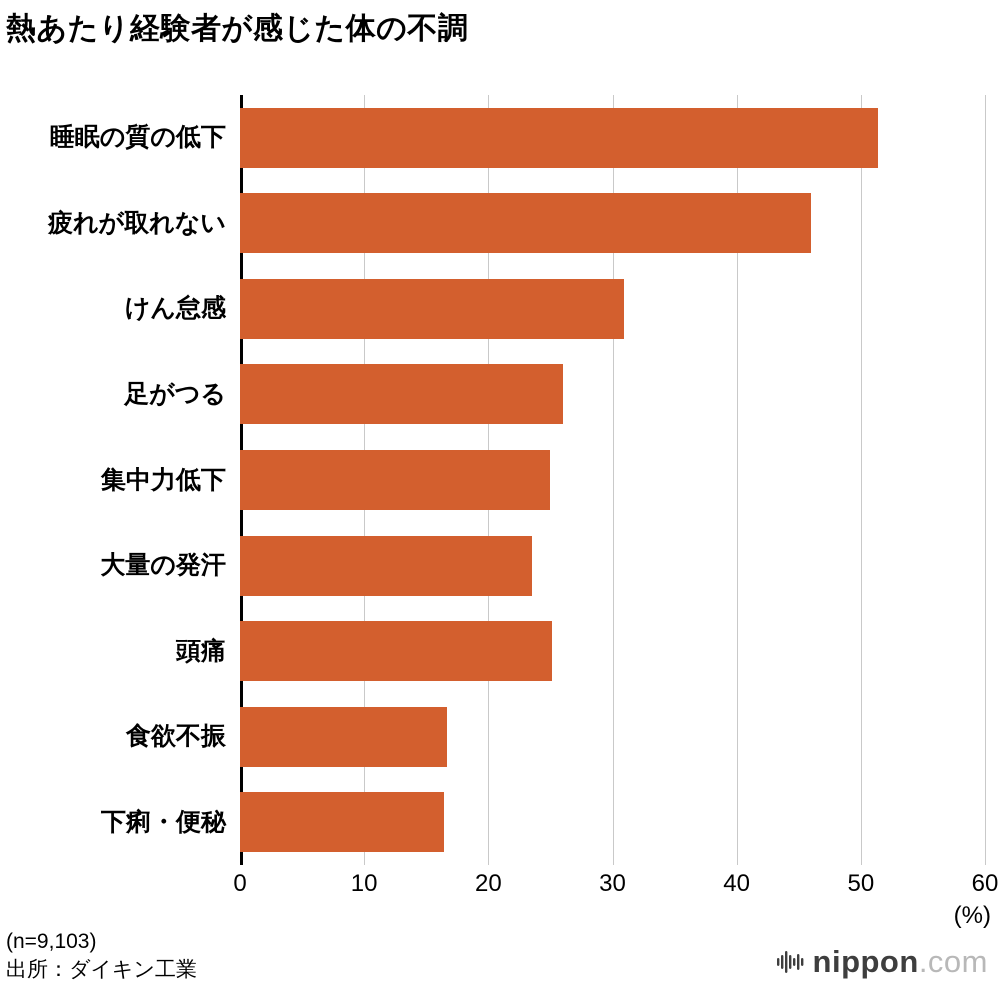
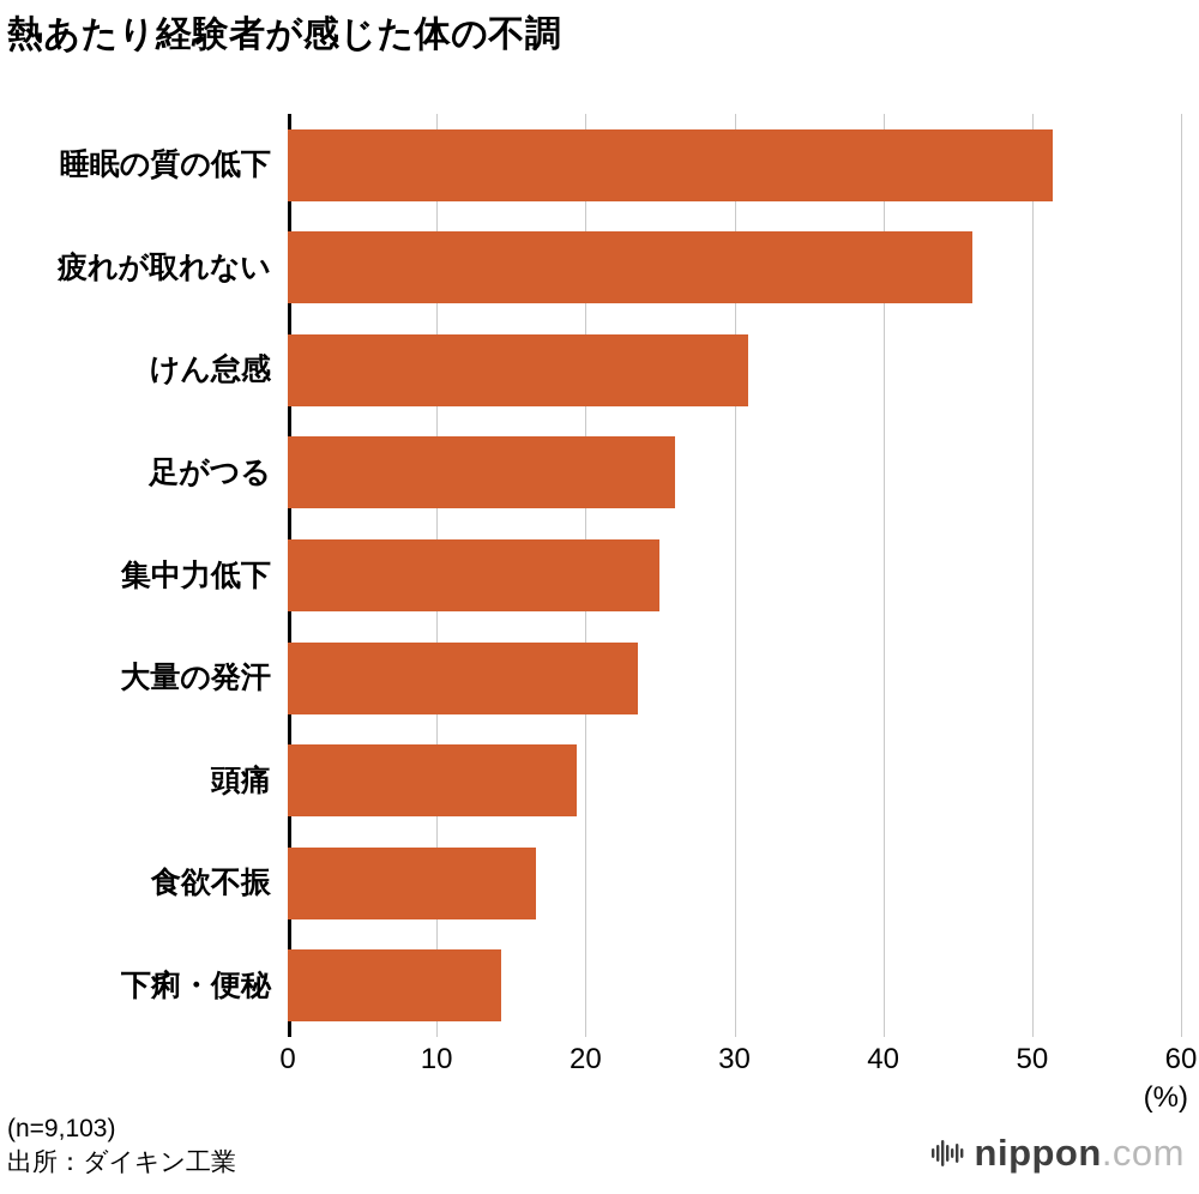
頭痛: 25.1 -> 19.4
下痢・便秘: 16.4 -> 14.3
